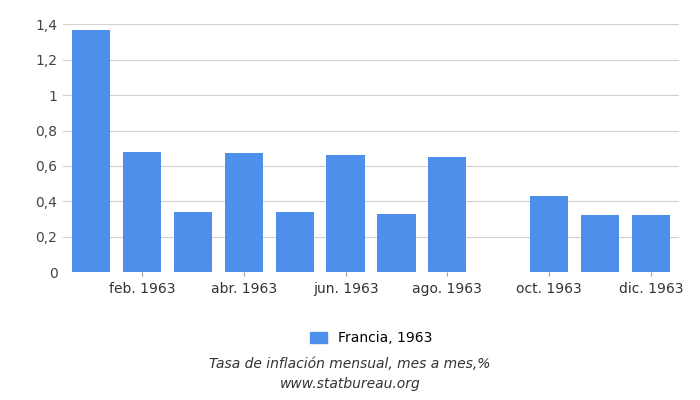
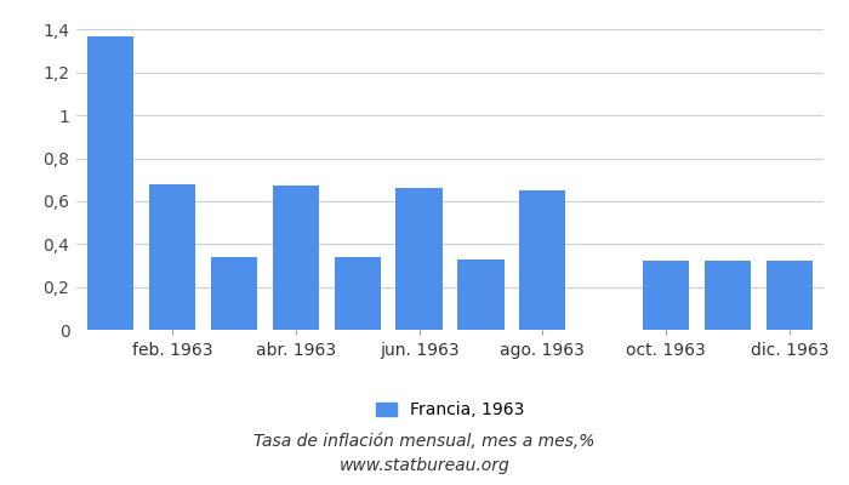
oct. 1963: 0,43 -> 0,32
